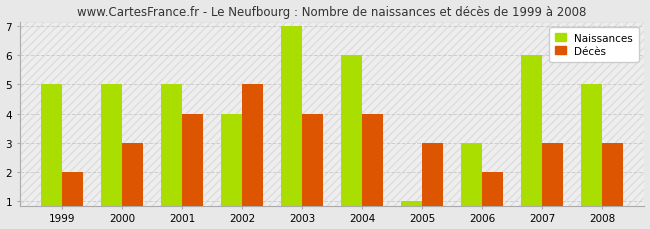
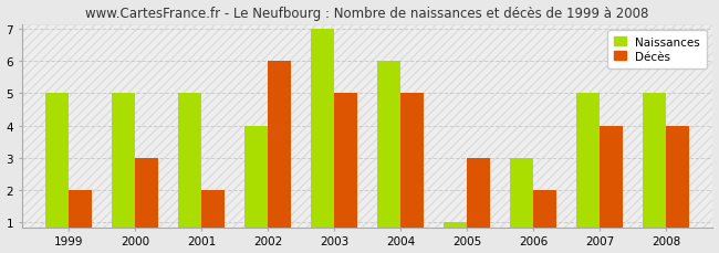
Décès/2001: 4 -> 2
Décès/2002: 5 -> 6
Décès/2003: 4 -> 5
Décès/2004: 4 -> 5
Naissances/2007: 6 -> 5
Décès/2007: 3 -> 4
Décès/2008: 3 -> 4
